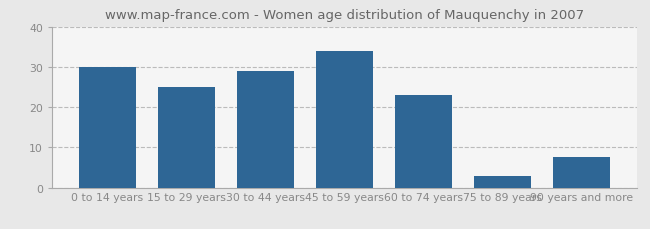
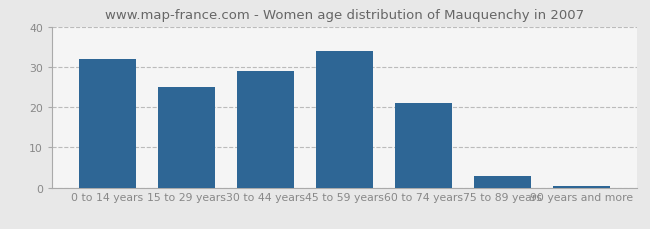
0 to 14 years: 30.0 -> 32.0
60 to 74 years: 23.0 -> 21.0
90 years and more: 7.5 -> 0.4
